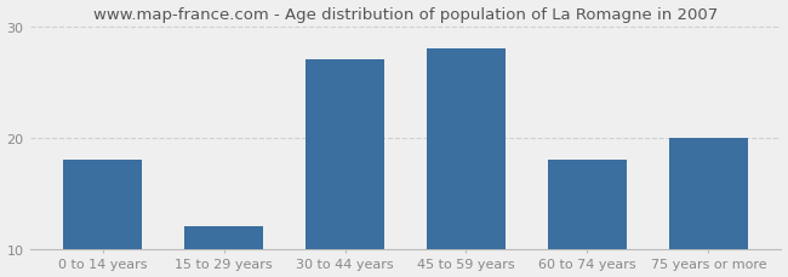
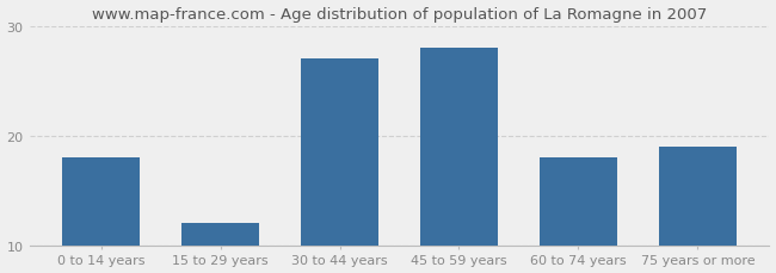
75 years or more: 20 -> 19
